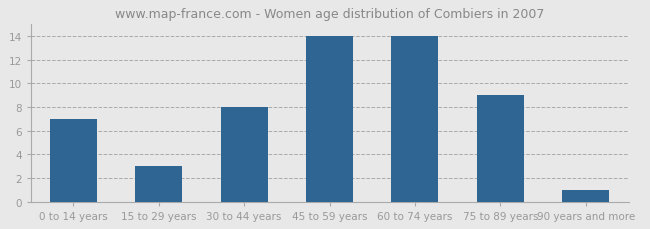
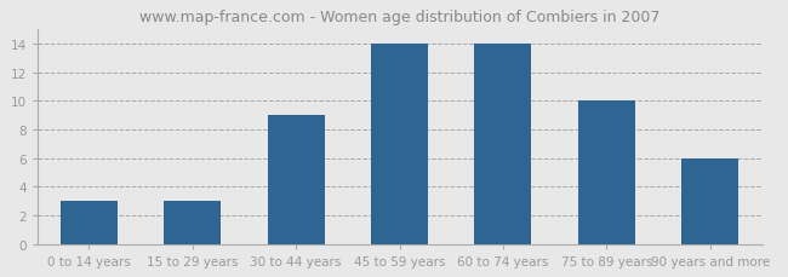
0 to 14 years: 7 -> 3
30 to 44 years: 8 -> 9
75 to 89 years: 9 -> 10
90 years and more: 1 -> 6
